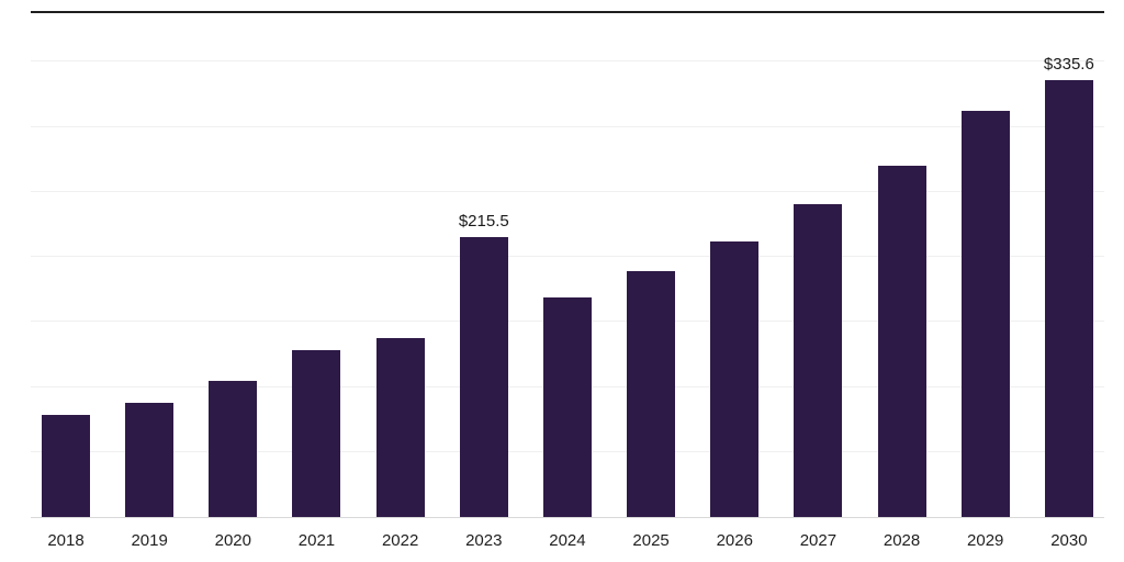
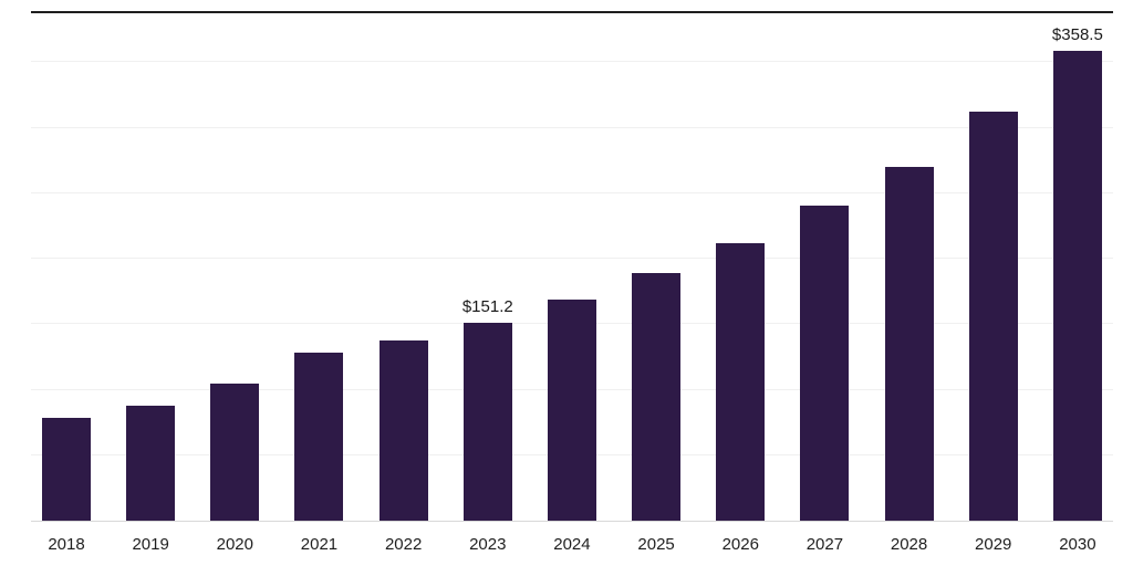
2023: $215.5 -> $151.2
2030: $335.6 -> $358.5
